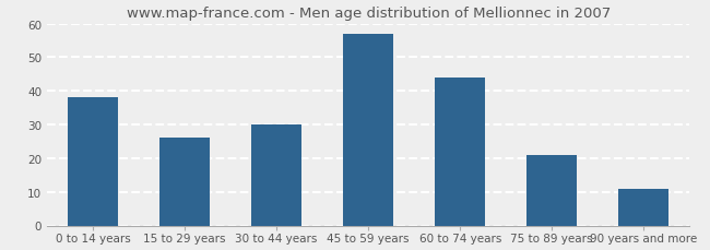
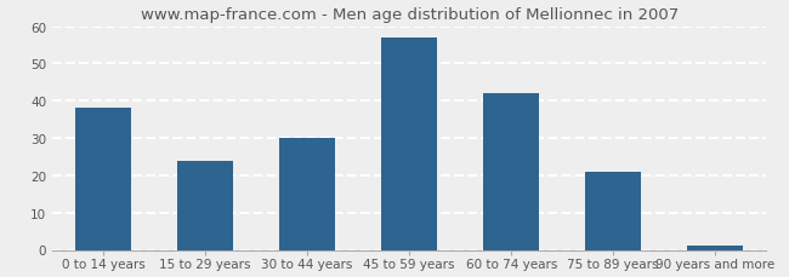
15 to 29 years: 26 -> 24
60 to 74 years: 44 -> 42
90 years and more: 11 -> 1
